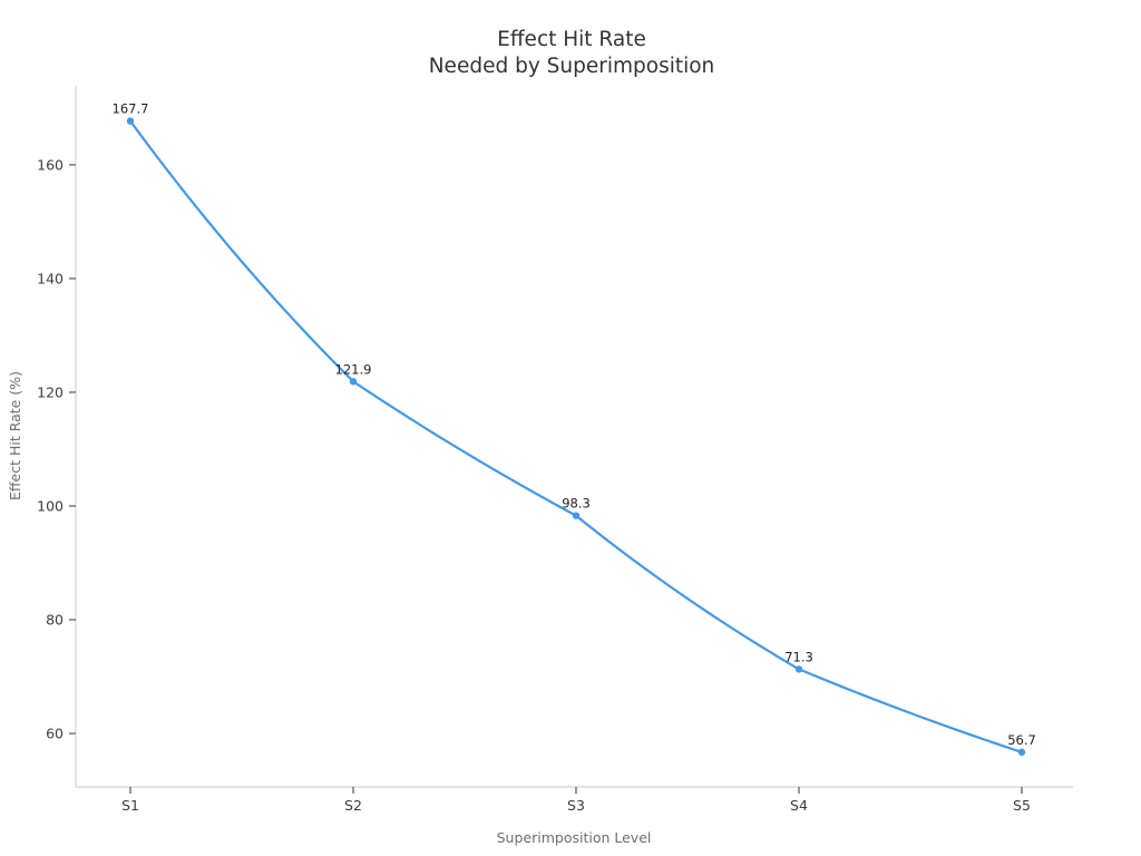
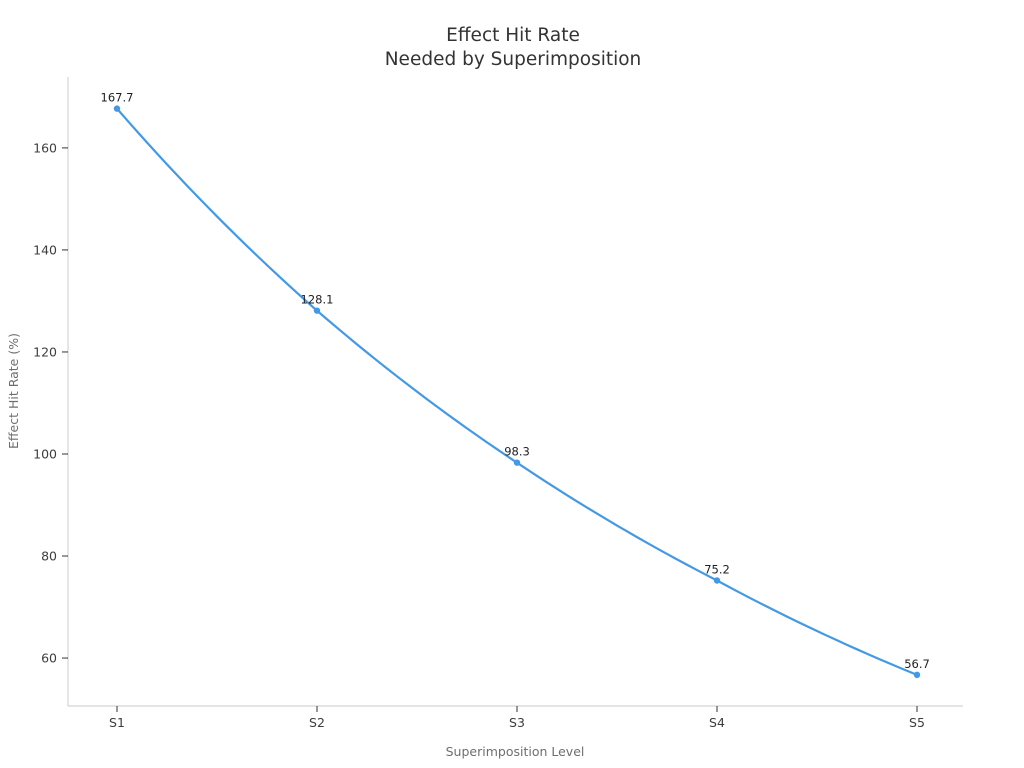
S2: 121.9 -> 128.1
S4: 71.3 -> 75.2
